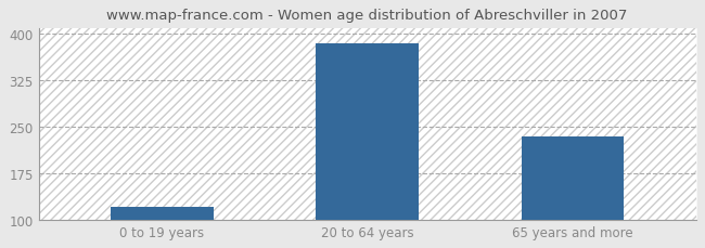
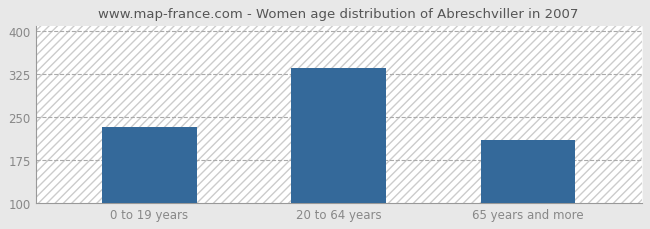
0 to 19 years: 120 -> 232
20 to 64 years: 385 -> 336
65 years and more: 235 -> 210
